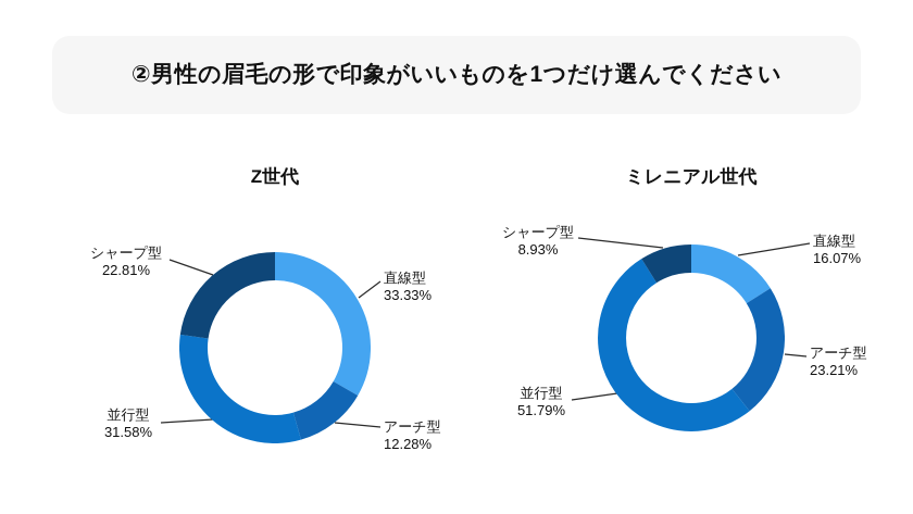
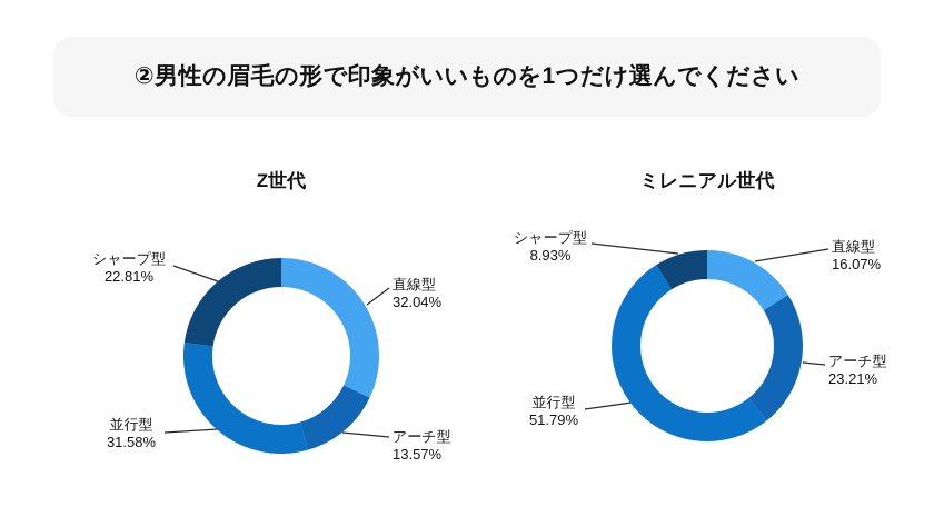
Z世代/直線型: 33.33% -> 32.04%
Z世代/アーチ型: 12.28% -> 13.57%
